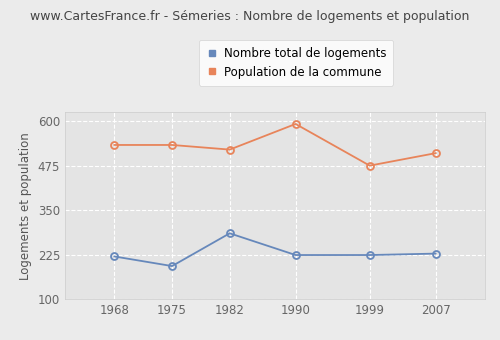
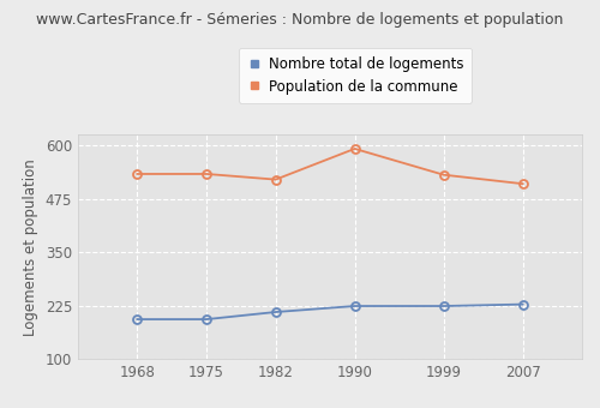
Nombre total de logements/1968: 220 -> 193
Nombre total de logements/1982: 285 -> 210
Population de la commune/1999: 475 -> 531
